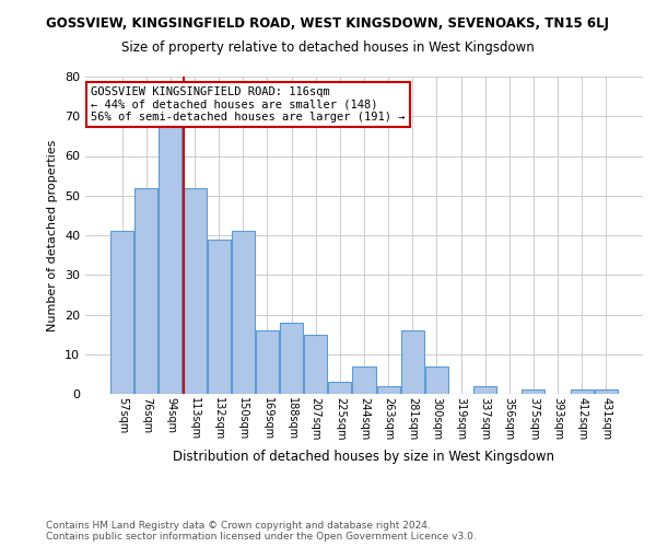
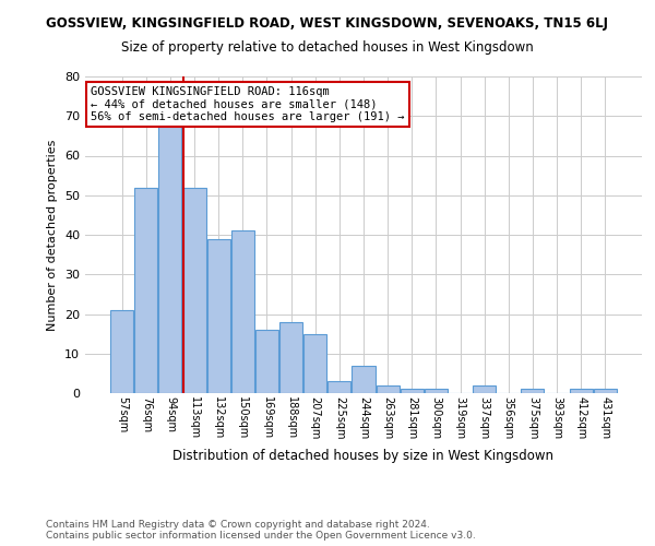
57sqm: 41 -> 21
281sqm: 16 -> 1
300sqm: 7 -> 1
